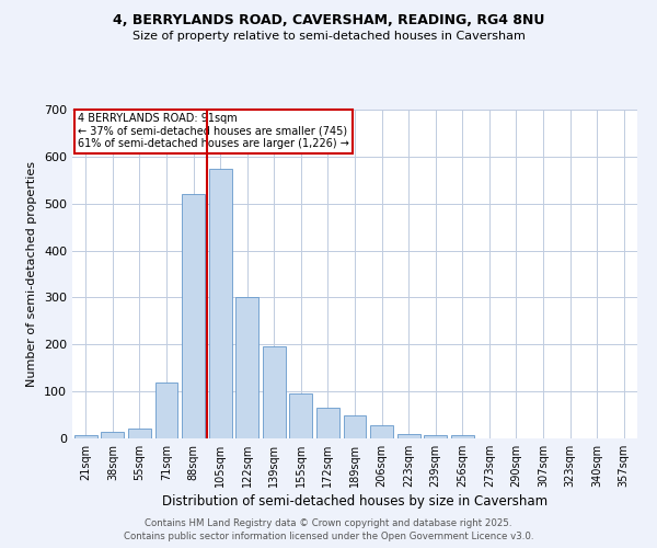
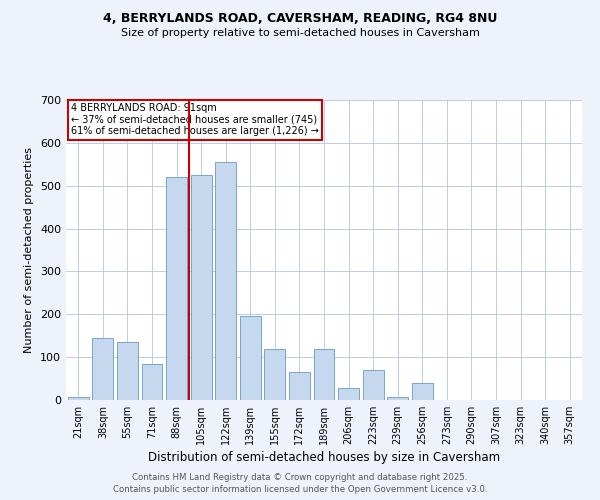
38sqm: 15 -> 145
55sqm: 20 -> 135
71sqm: 120 -> 85
105sqm: 575 -> 525
122sqm: 300 -> 555
155sqm: 95 -> 120
189sqm: 50 -> 120
223sqm: 10 -> 70
256sqm: 7 -> 40
